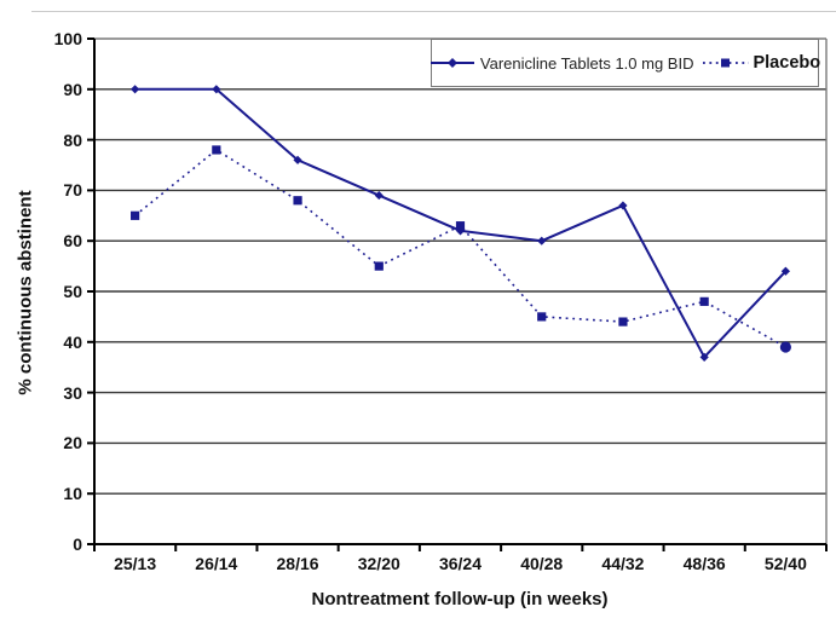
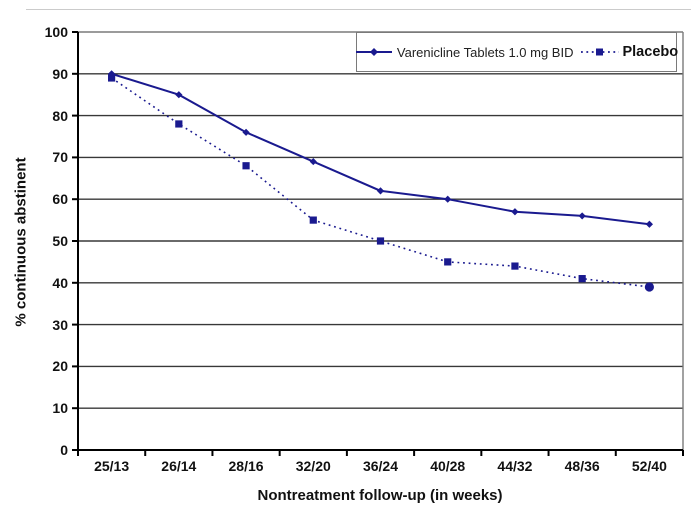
Placebo/25/13: 65 -> 89
Varenicline Tablets 1.0 mg BID/26/14: 90 -> 85
Placebo/36/24: 63 -> 50
Varenicline Tablets 1.0 mg BID/44/32: 67 -> 57
Varenicline Tablets 1.0 mg BID/48/36: 37 -> 56
Placebo/48/36: 48 -> 41
